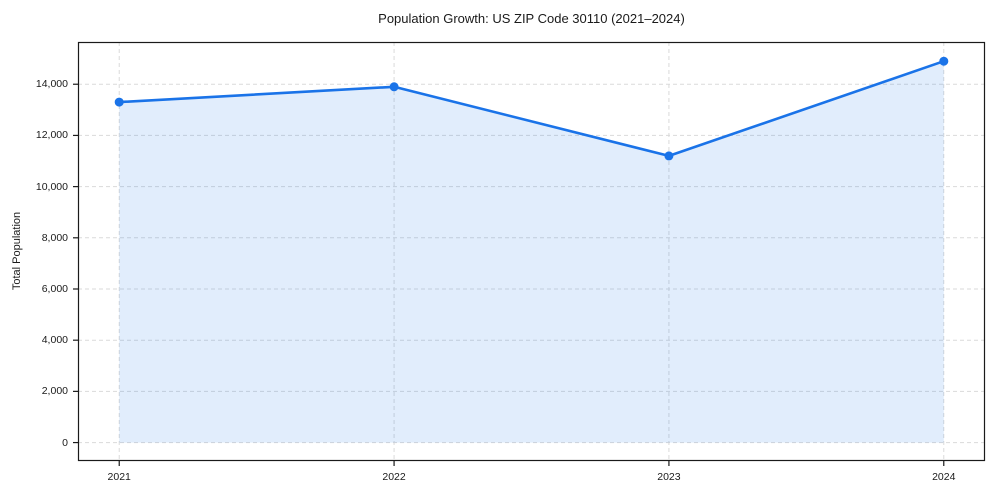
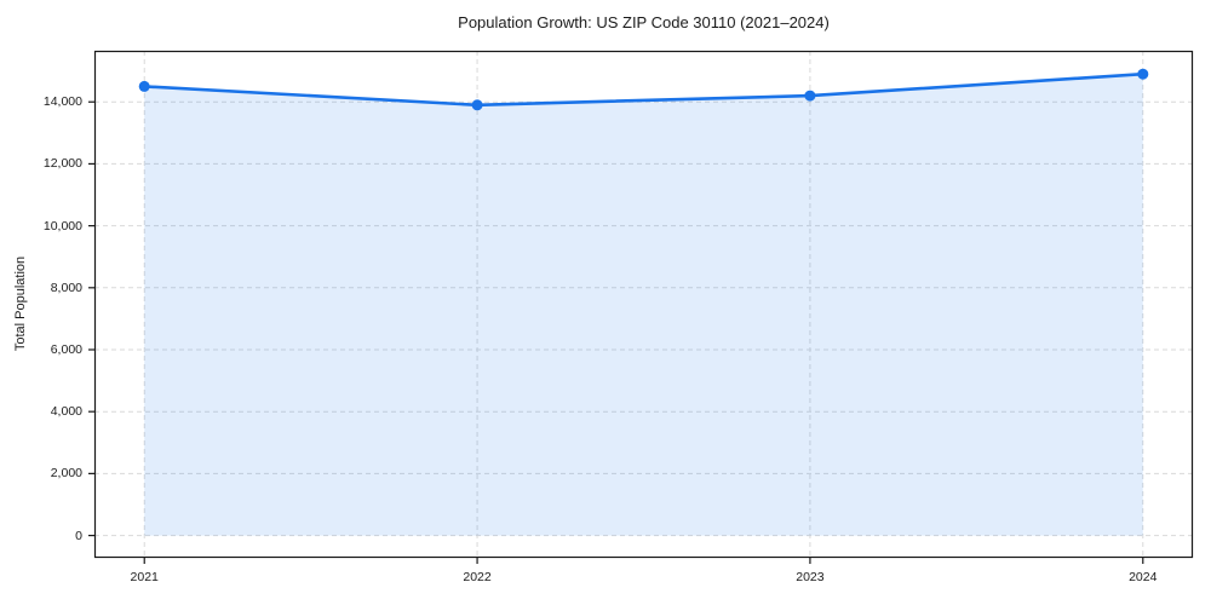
2021: 13300 -> 14500
2023: 11200 -> 14200
